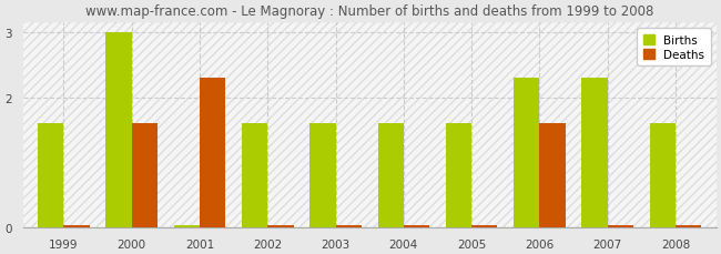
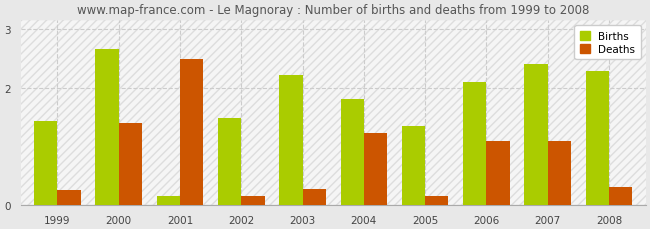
Births/1999: 1.60 -> 1.44
Deaths/1999: 0.03 -> 0.26
Births/2000: 3.00 -> 2.66
Deaths/2000: 1.60 -> 1.40
Births/2001: 0.03 -> 0.16
Deaths/2001: 2.30 -> 2.48
Births/2002: 1.60 -> 1.48
Deaths/2002: 0.03 -> 0.16
Births/2003: 1.60 -> 2.22
Deaths/2003: 0.03 -> 0.28
Births/2004: 1.60 -> 1.80
Deaths/2004: 0.03 -> 1.22
Births/2005: 1.60 -> 1.34
Deaths/2005: 0.03 -> 0.16
Births/2006: 2.30 -> 2.10
Deaths/2006: 1.60 -> 1.10
Births/2007: 2.30 -> 2.40
Deaths/2007: 0.03 -> 1.10
Births/2008: 1.60 -> 2.28
Deaths/2008: 0.03 -> 0.30
